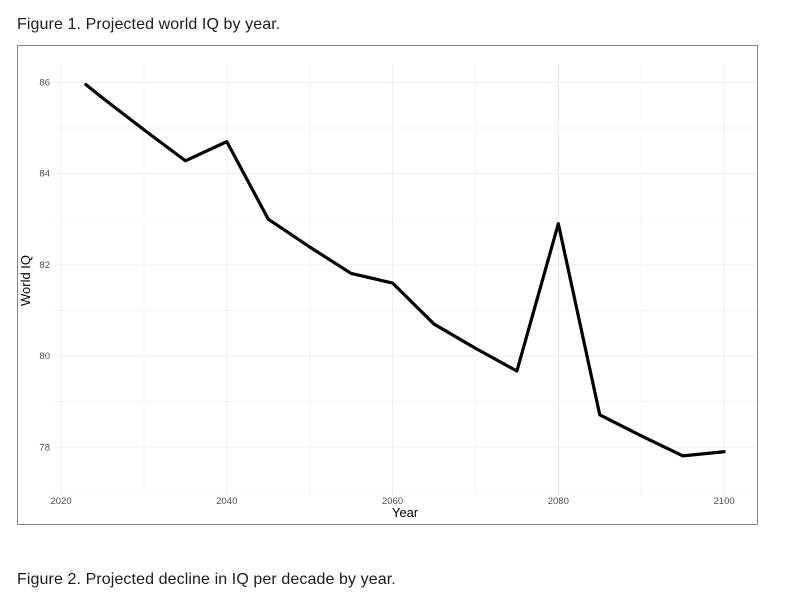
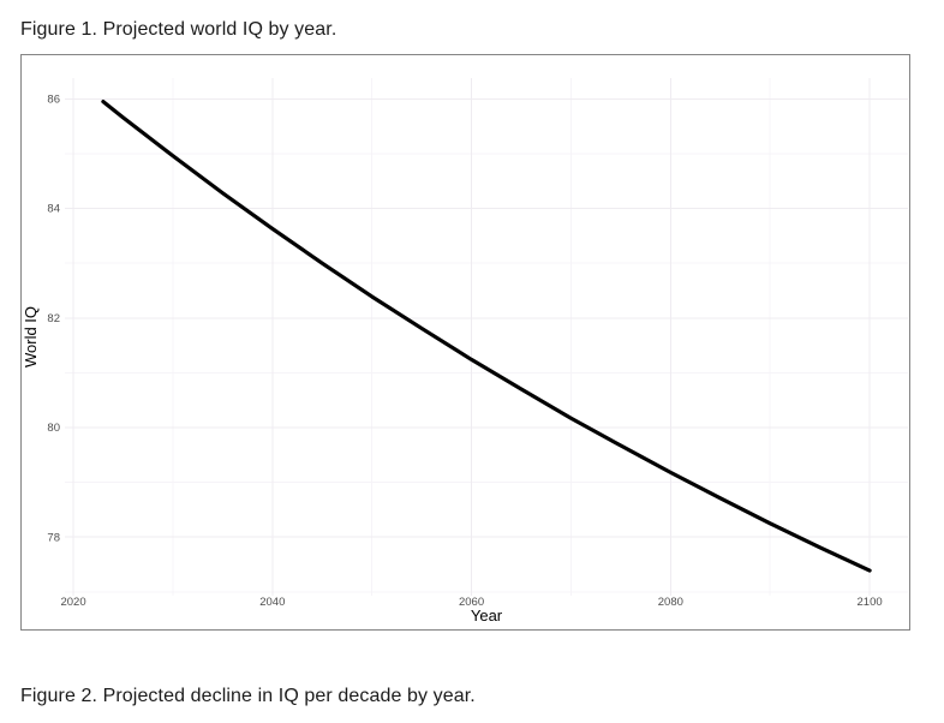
2040: 84.7 -> 83.6
2060: 81.6 -> 81.2
2080: 82.9 -> 79.2
2100: 77.9 -> 77.4
